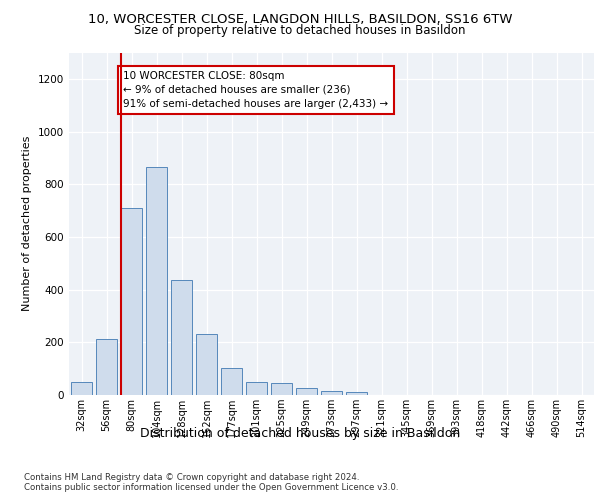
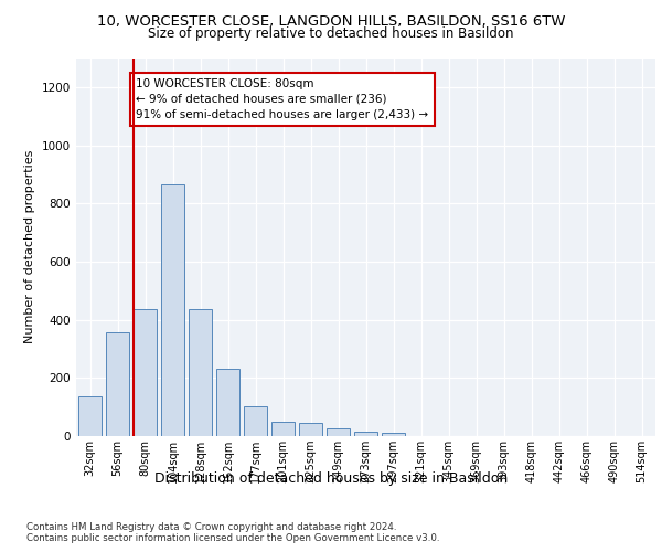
32sqm: 50 -> 135
56sqm: 213 -> 355
80sqm: 710 -> 435
